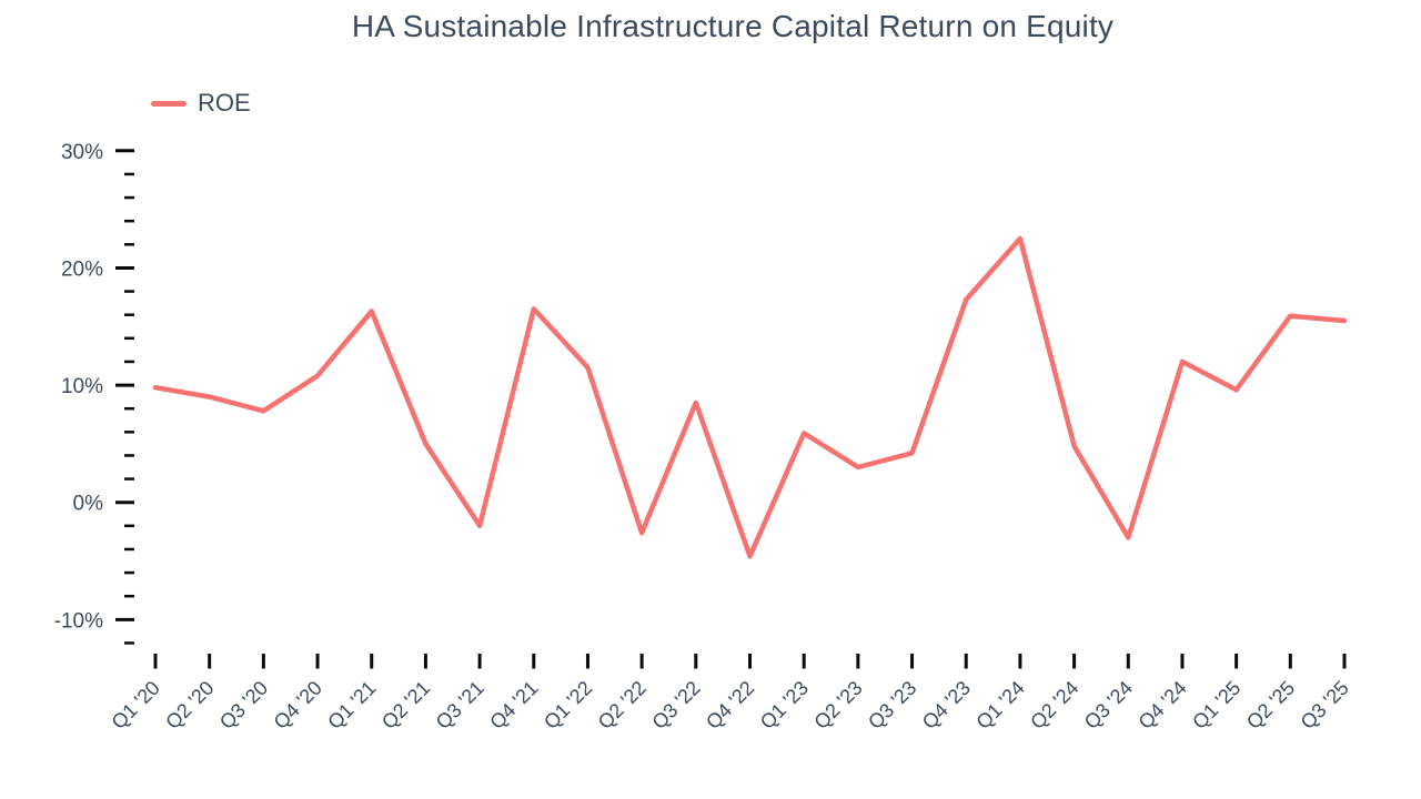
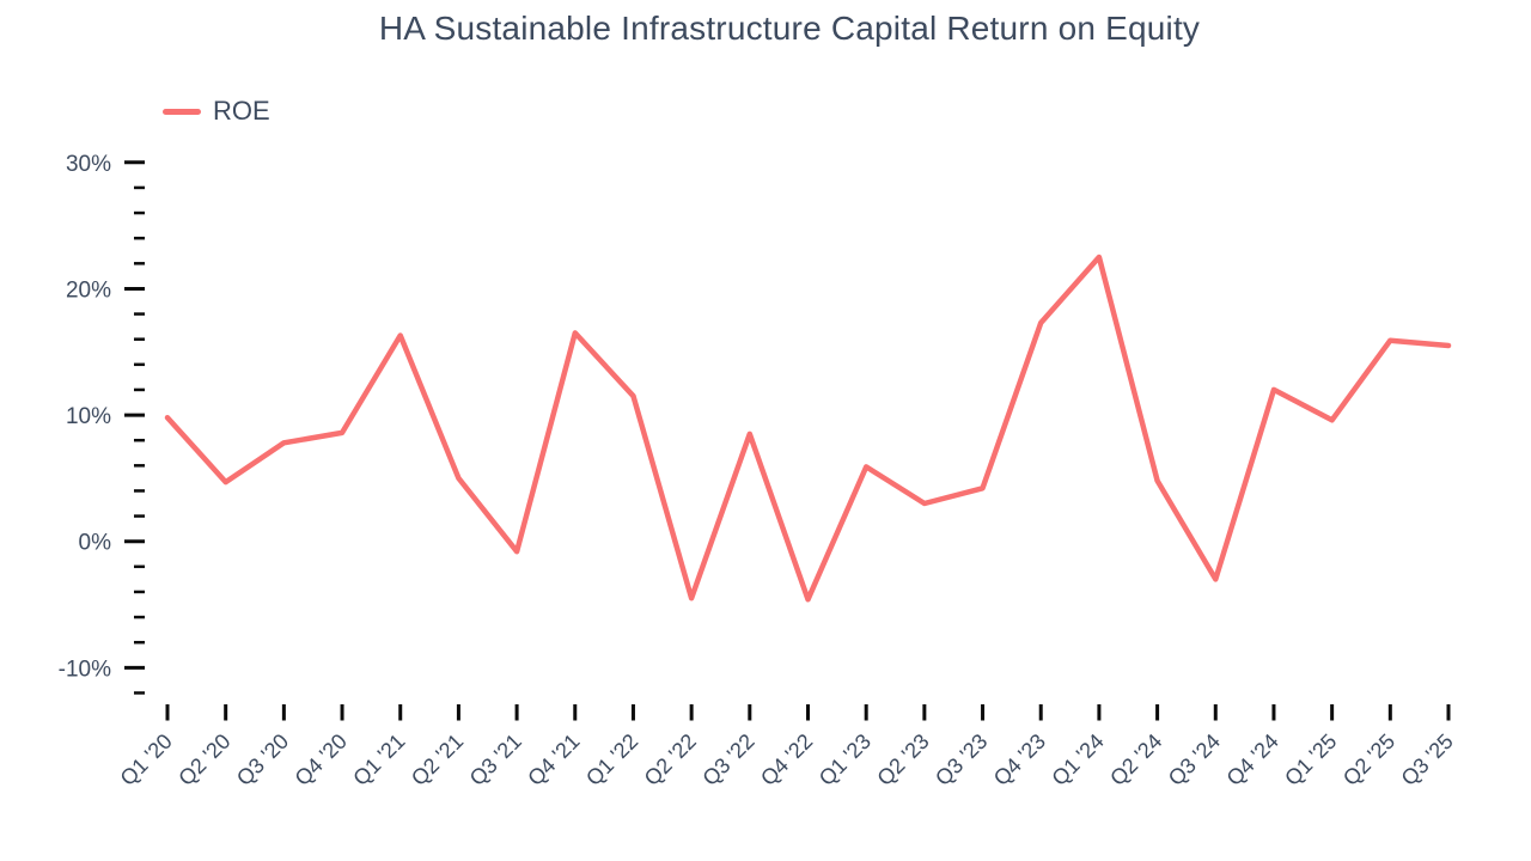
Q2 '20: 9.0% -> 4.7%
Q4 '20: 10.8% -> 8.6%
Q3 '21: -2.0% -> -0.8%
Q2 '22: -2.6% -> -4.5%
